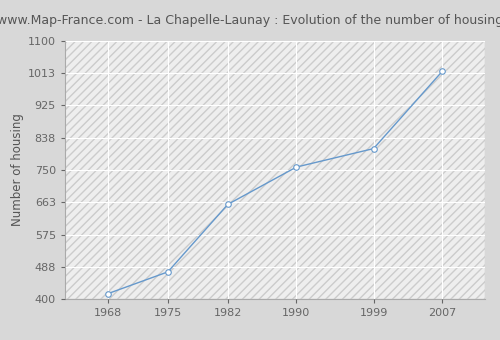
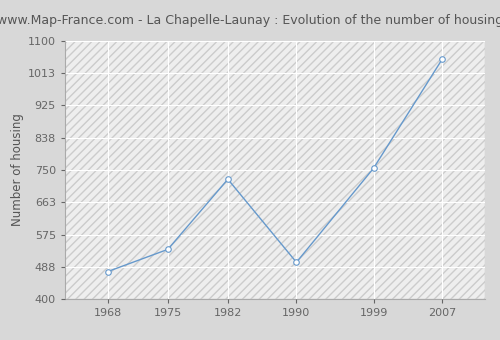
1968: 415 -> 475
1975: 474 -> 535
1982: 657 -> 725
1990: 758 -> 500
1999: 808 -> 755
2007: 1017 -> 1050
